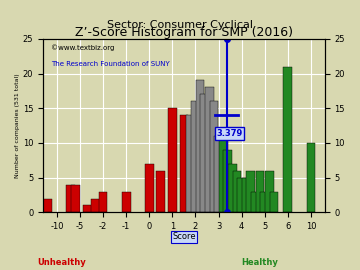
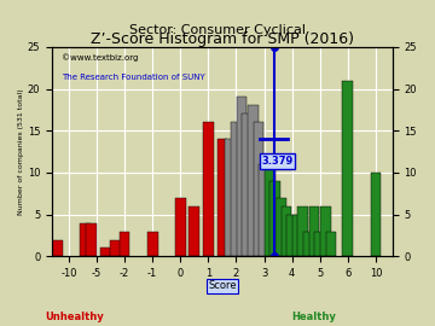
1: 15 -> 16
